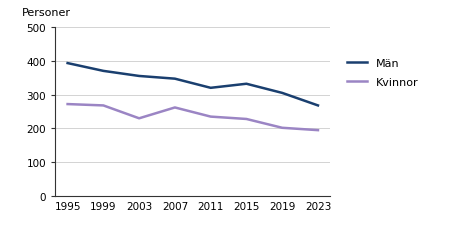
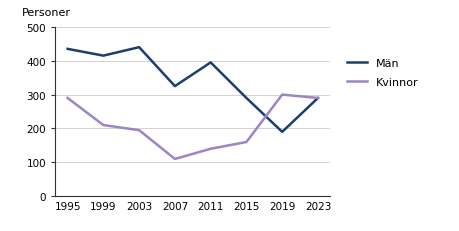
Män/1995: 393 -> 435
Kvinnor/1995: 272 -> 290
Män/1999: 370 -> 415
Kvinnor/1999: 268 -> 210
Män/2003: 355 -> 440
Kvinnor/2003: 230 -> 195
Män/2007: 347 -> 325
Kvinnor/2007: 262 -> 110
Män/2011: 320 -> 395
Kvinnor/2011: 235 -> 140
Män/2015: 332 -> 290
Kvinnor/2015: 228 -> 160
Män/2019: 305 -> 190
Kvinnor/2019: 202 -> 300
Män/2023: 268 -> 290
Kvinnor/2023: 195 -> 290
